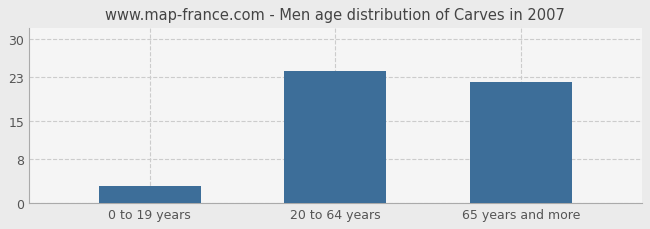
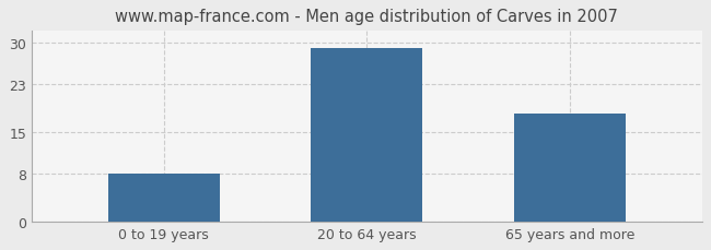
0 to 19 years: 3 -> 8
20 to 64 years: 24 -> 29
65 years and more: 22 -> 18
